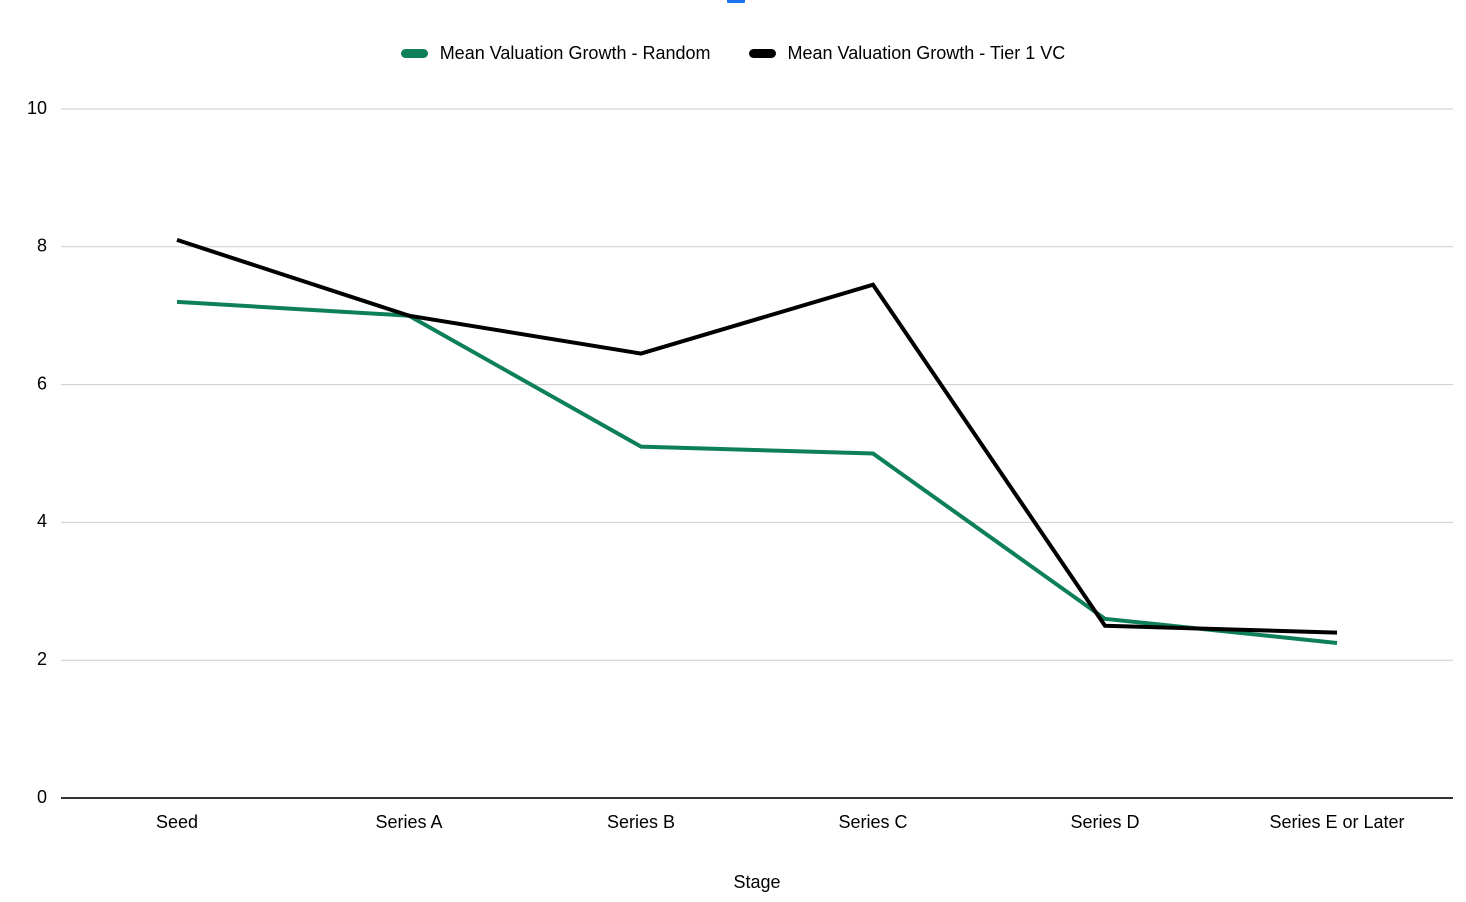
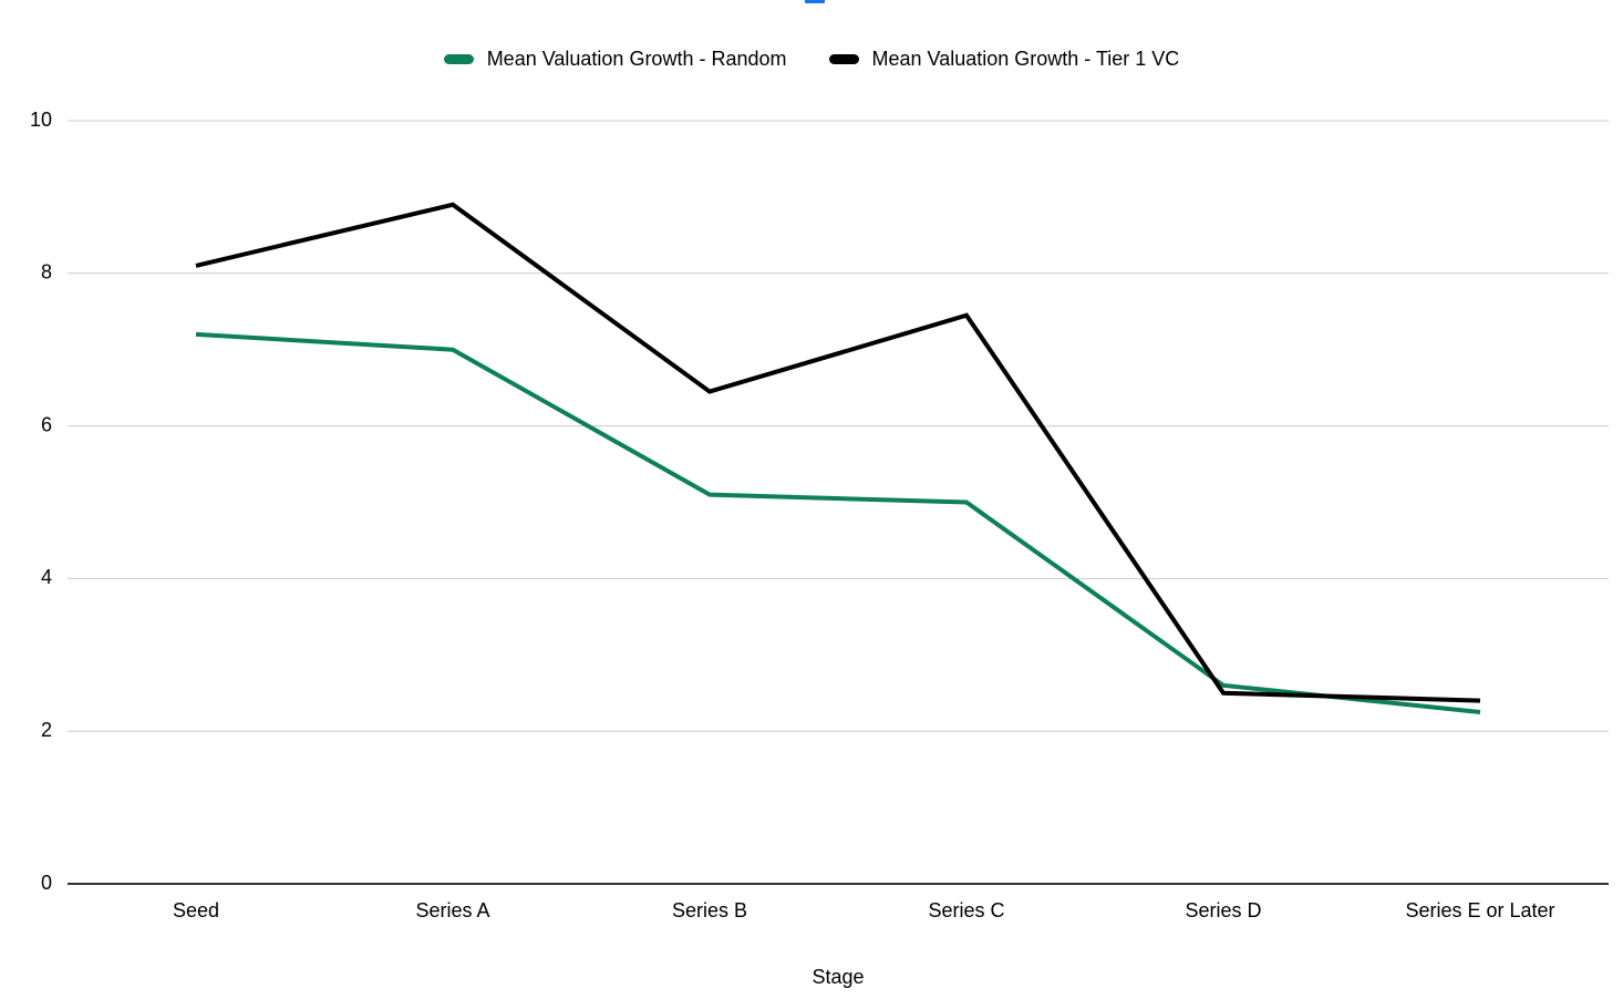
Mean Valuation Growth - Tier 1 VC/Series A: 7.0 -> 8.9
